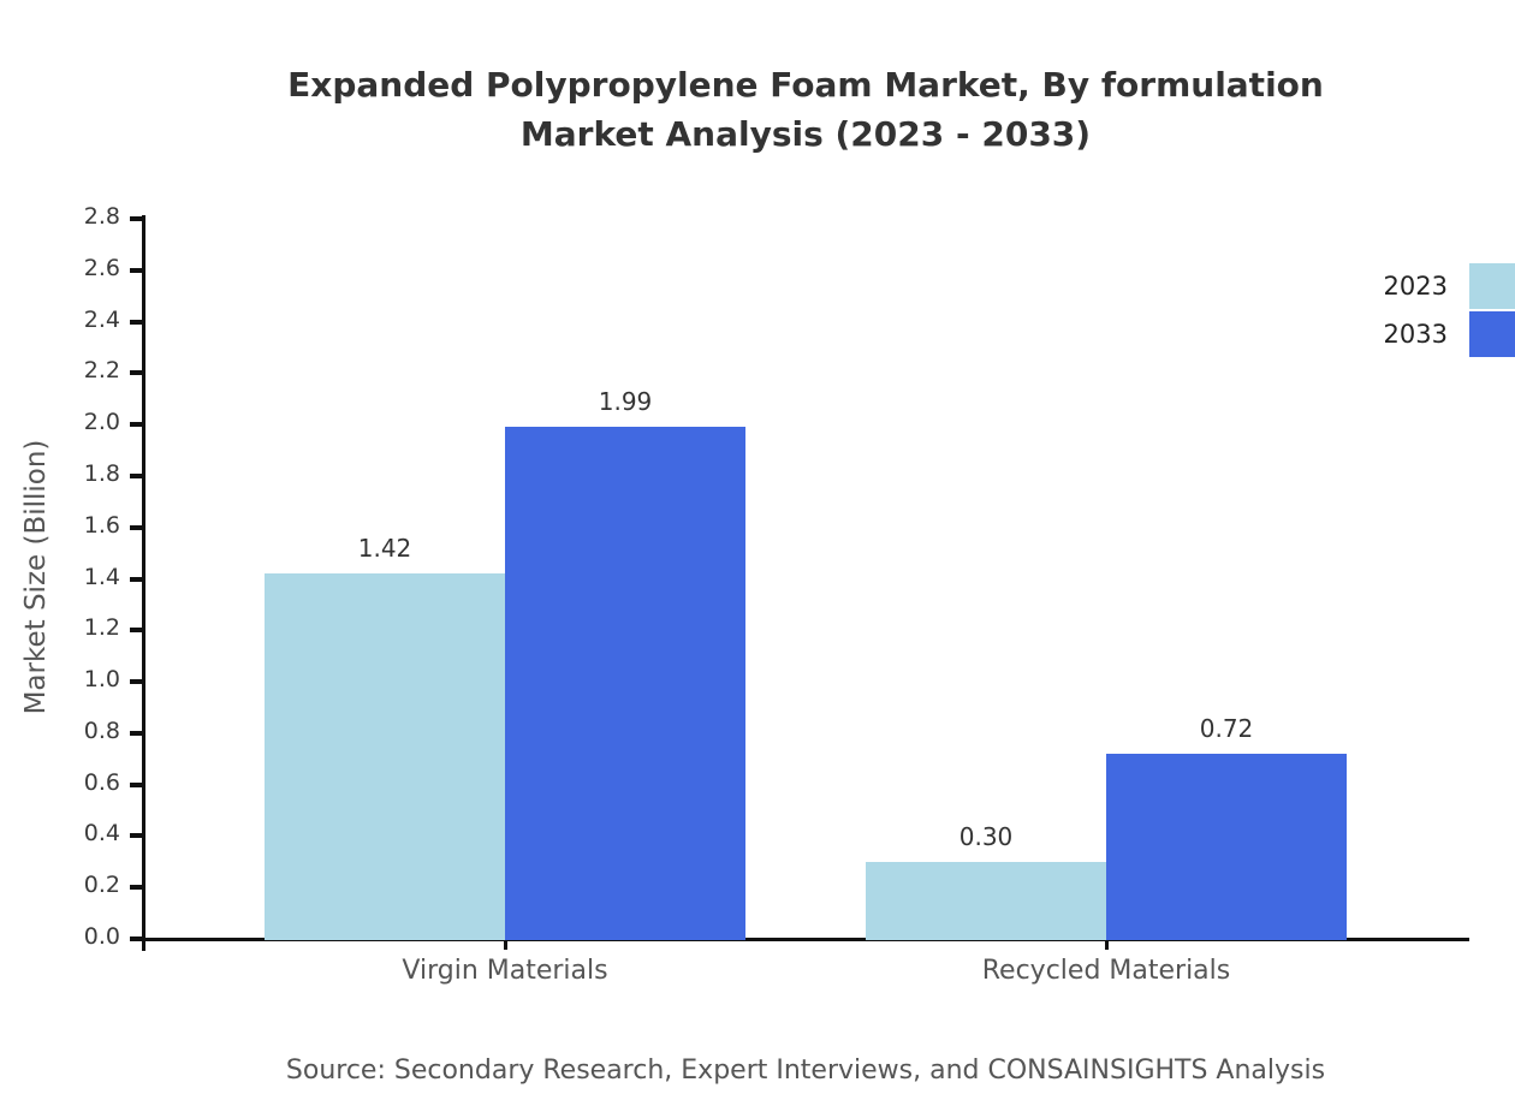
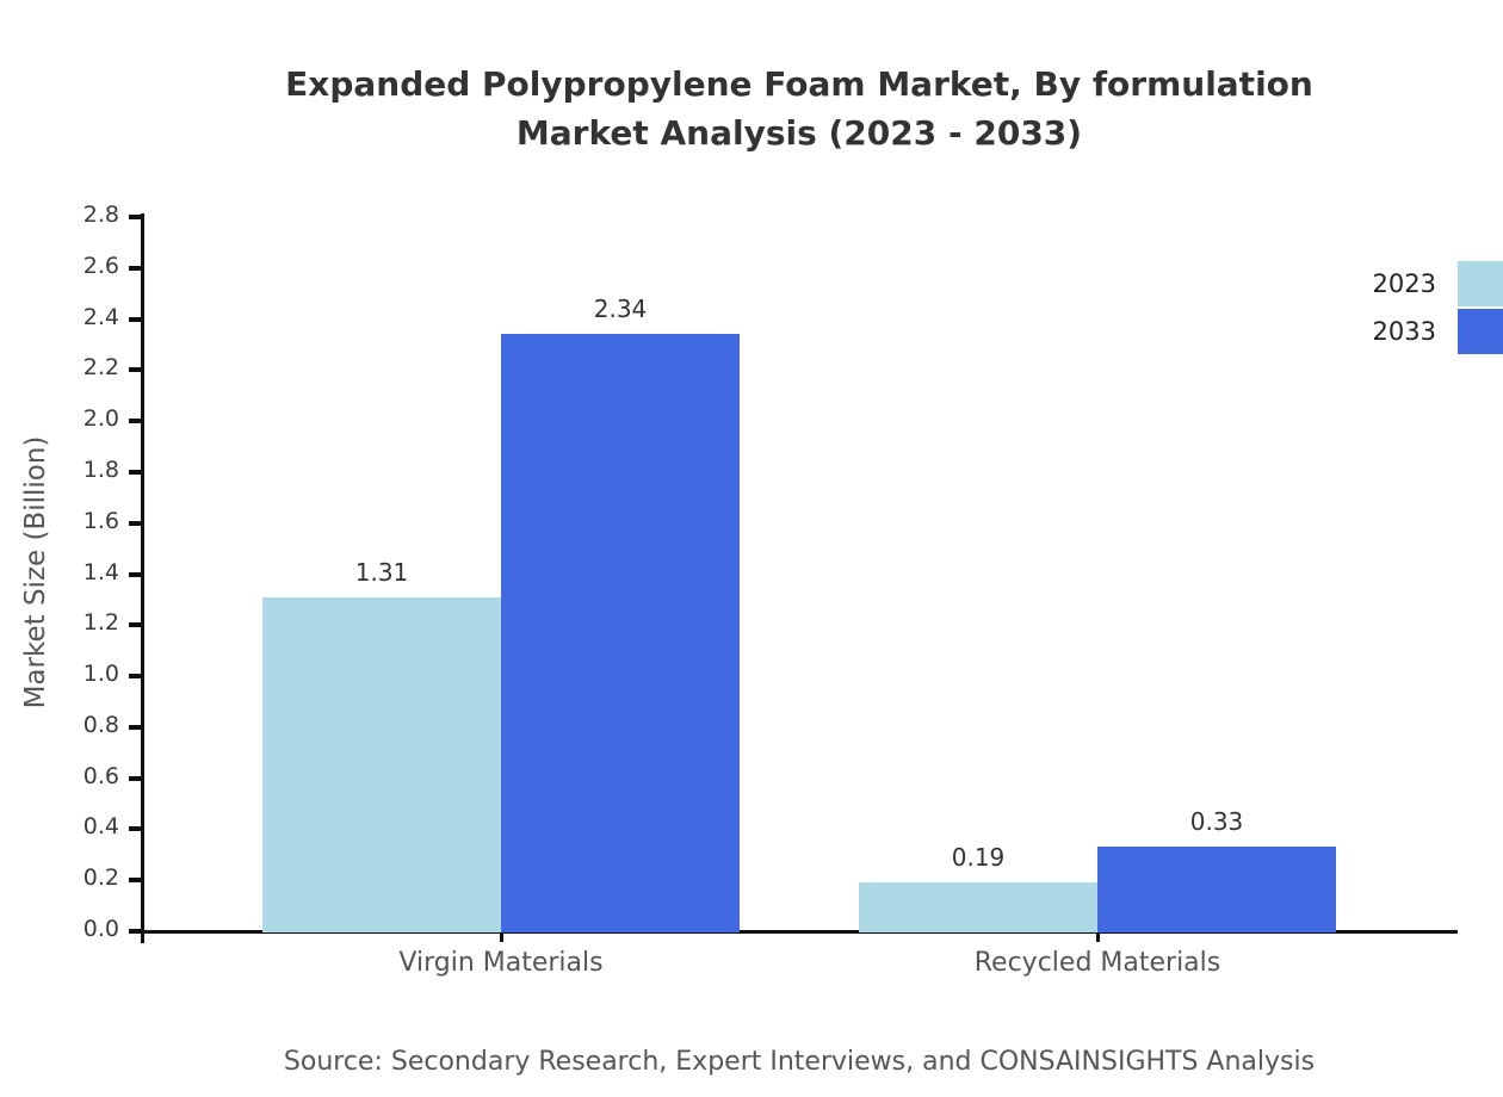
2023/Virgin Materials: 1.42 -> 1.31
2033/Virgin Materials: 1.99 -> 2.34
2023/Recycled Materials: 0.30 -> 0.19
2033/Recycled Materials: 0.72 -> 0.33
